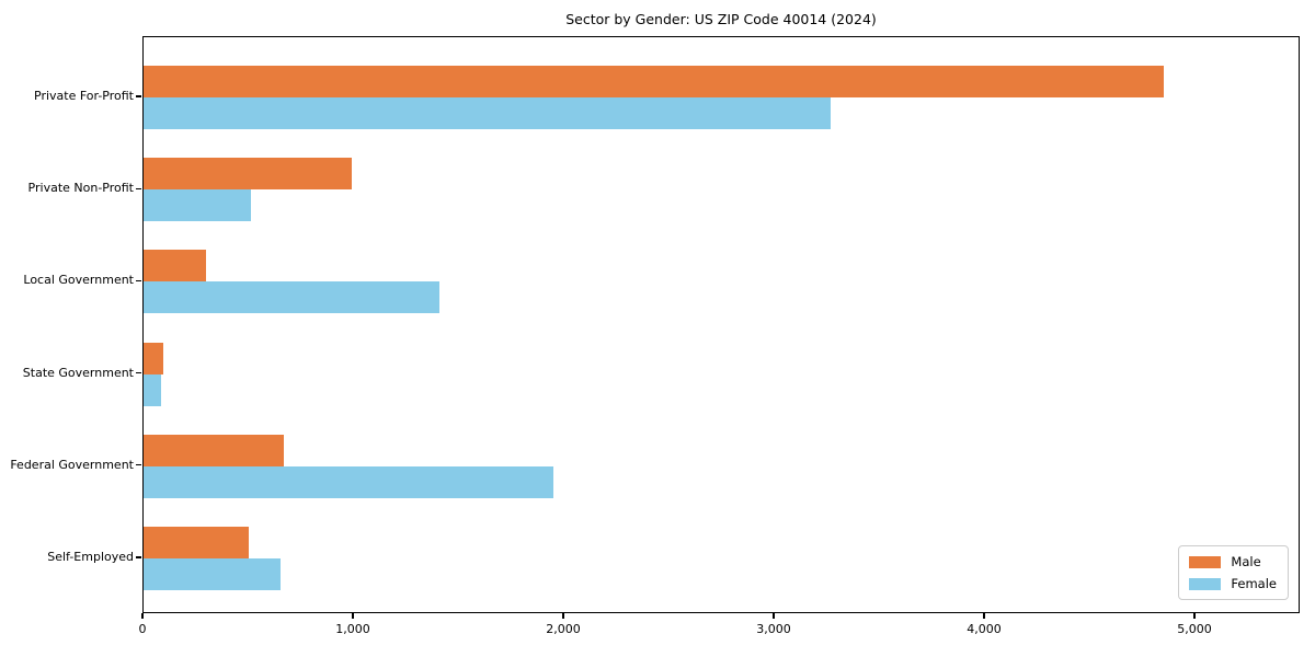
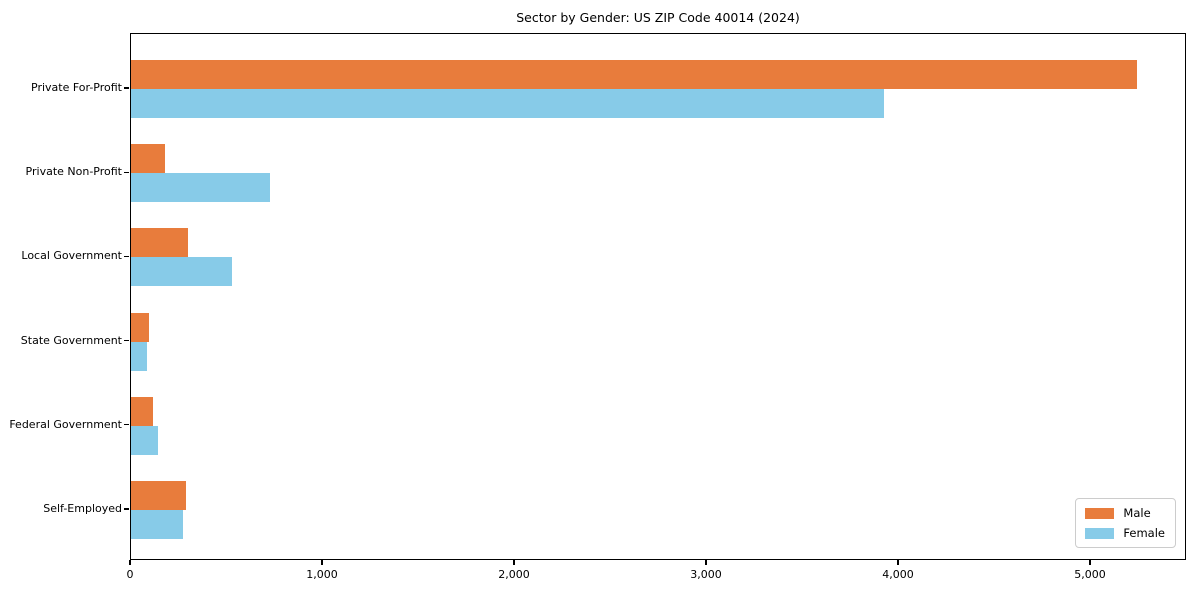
Male/Private For-Profit: 4860 -> 5250
Female/Private For-Profit: 3270 -> 3930
Male/Private Non-Profit: 990 -> 180
Female/Private Non-Profit: 510 -> 720
Female/Local Government: 1410 -> 520
Male/Federal Government: 670 -> 120
Female/Federal Government: 1950 -> 140
Male/Self-Employed: 500 -> 280
Female/Self-Employed: 650 -> 270
